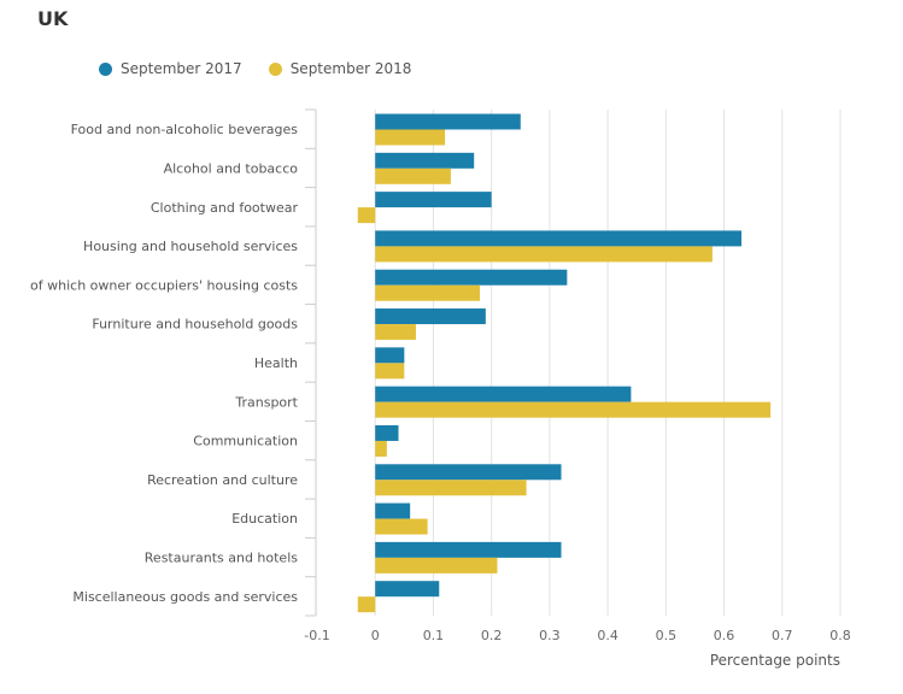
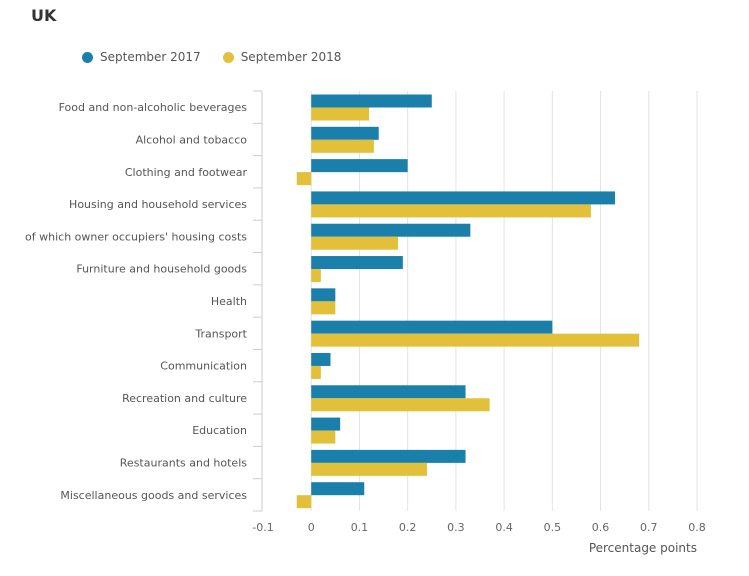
September 2017/Alcohol and tobacco: 0.17 -> 0.14
September 2018/Furniture and household goods: 0.07 -> 0.02
September 2017/Transport: 0.44 -> 0.50
September 2018/Recreation and culture: 0.26 -> 0.37
September 2018/Education: 0.09 -> 0.05
September 2018/Restaurants and hotels: 0.21 -> 0.24
